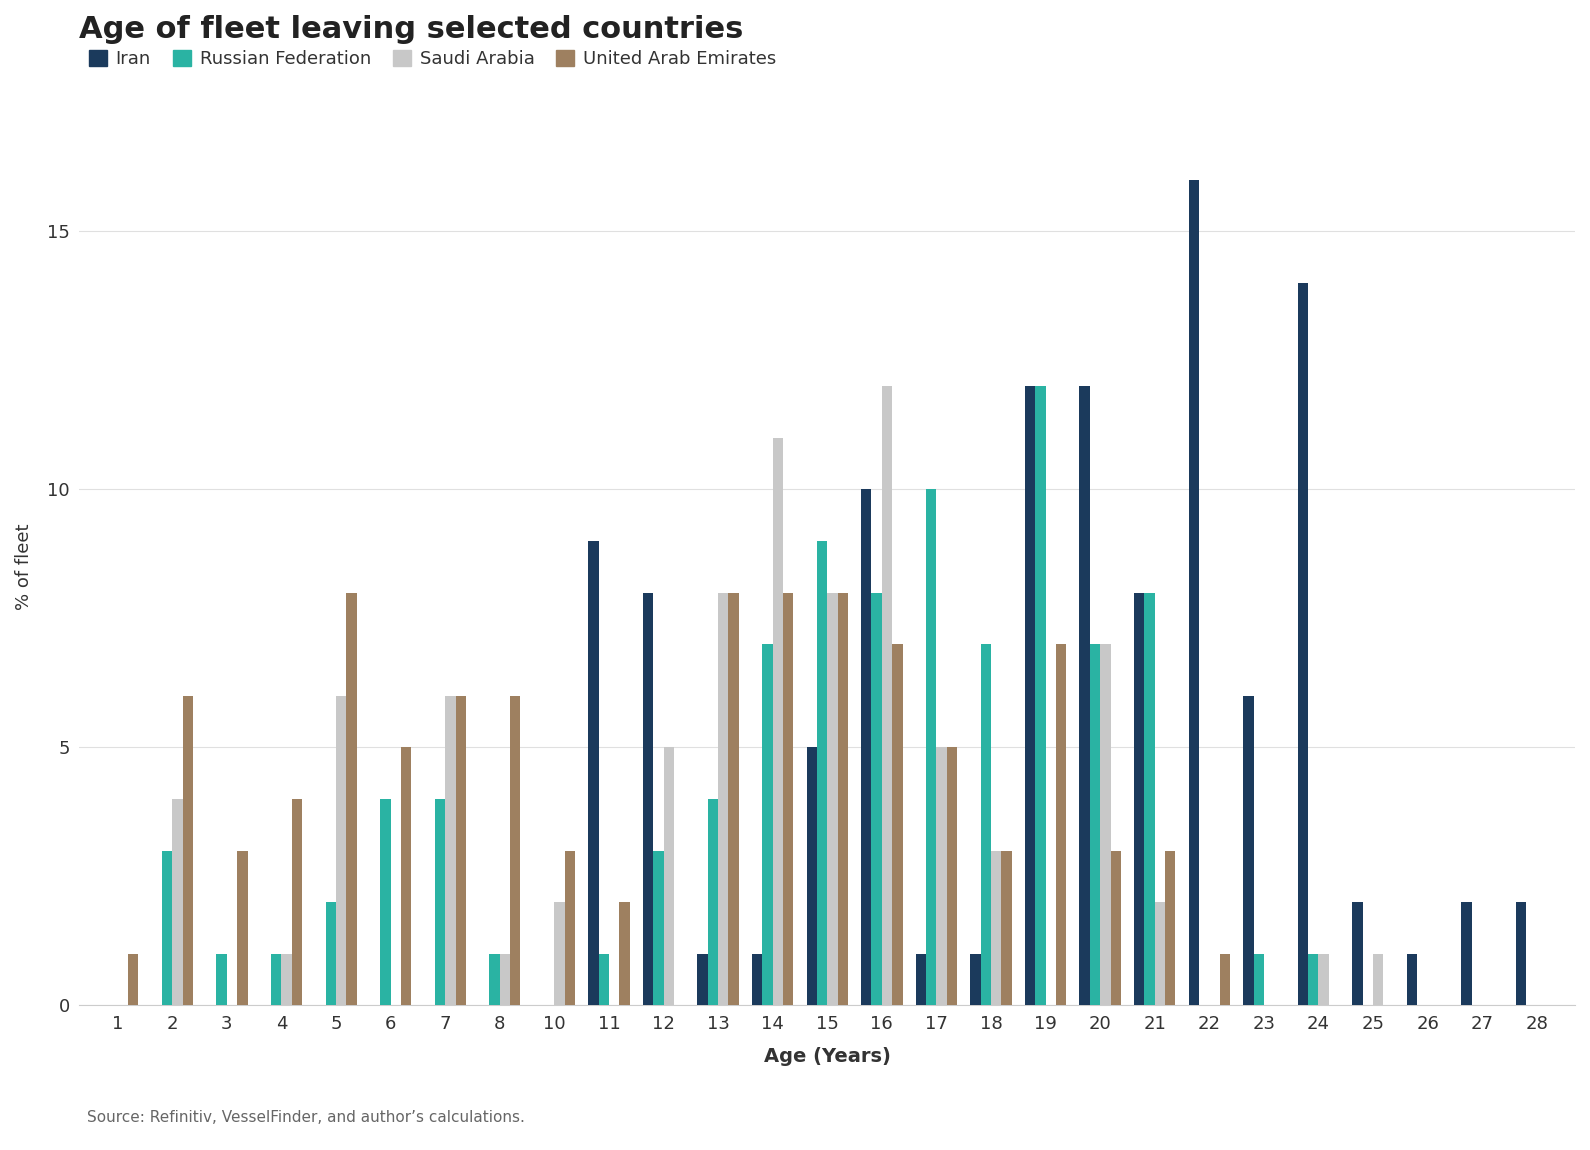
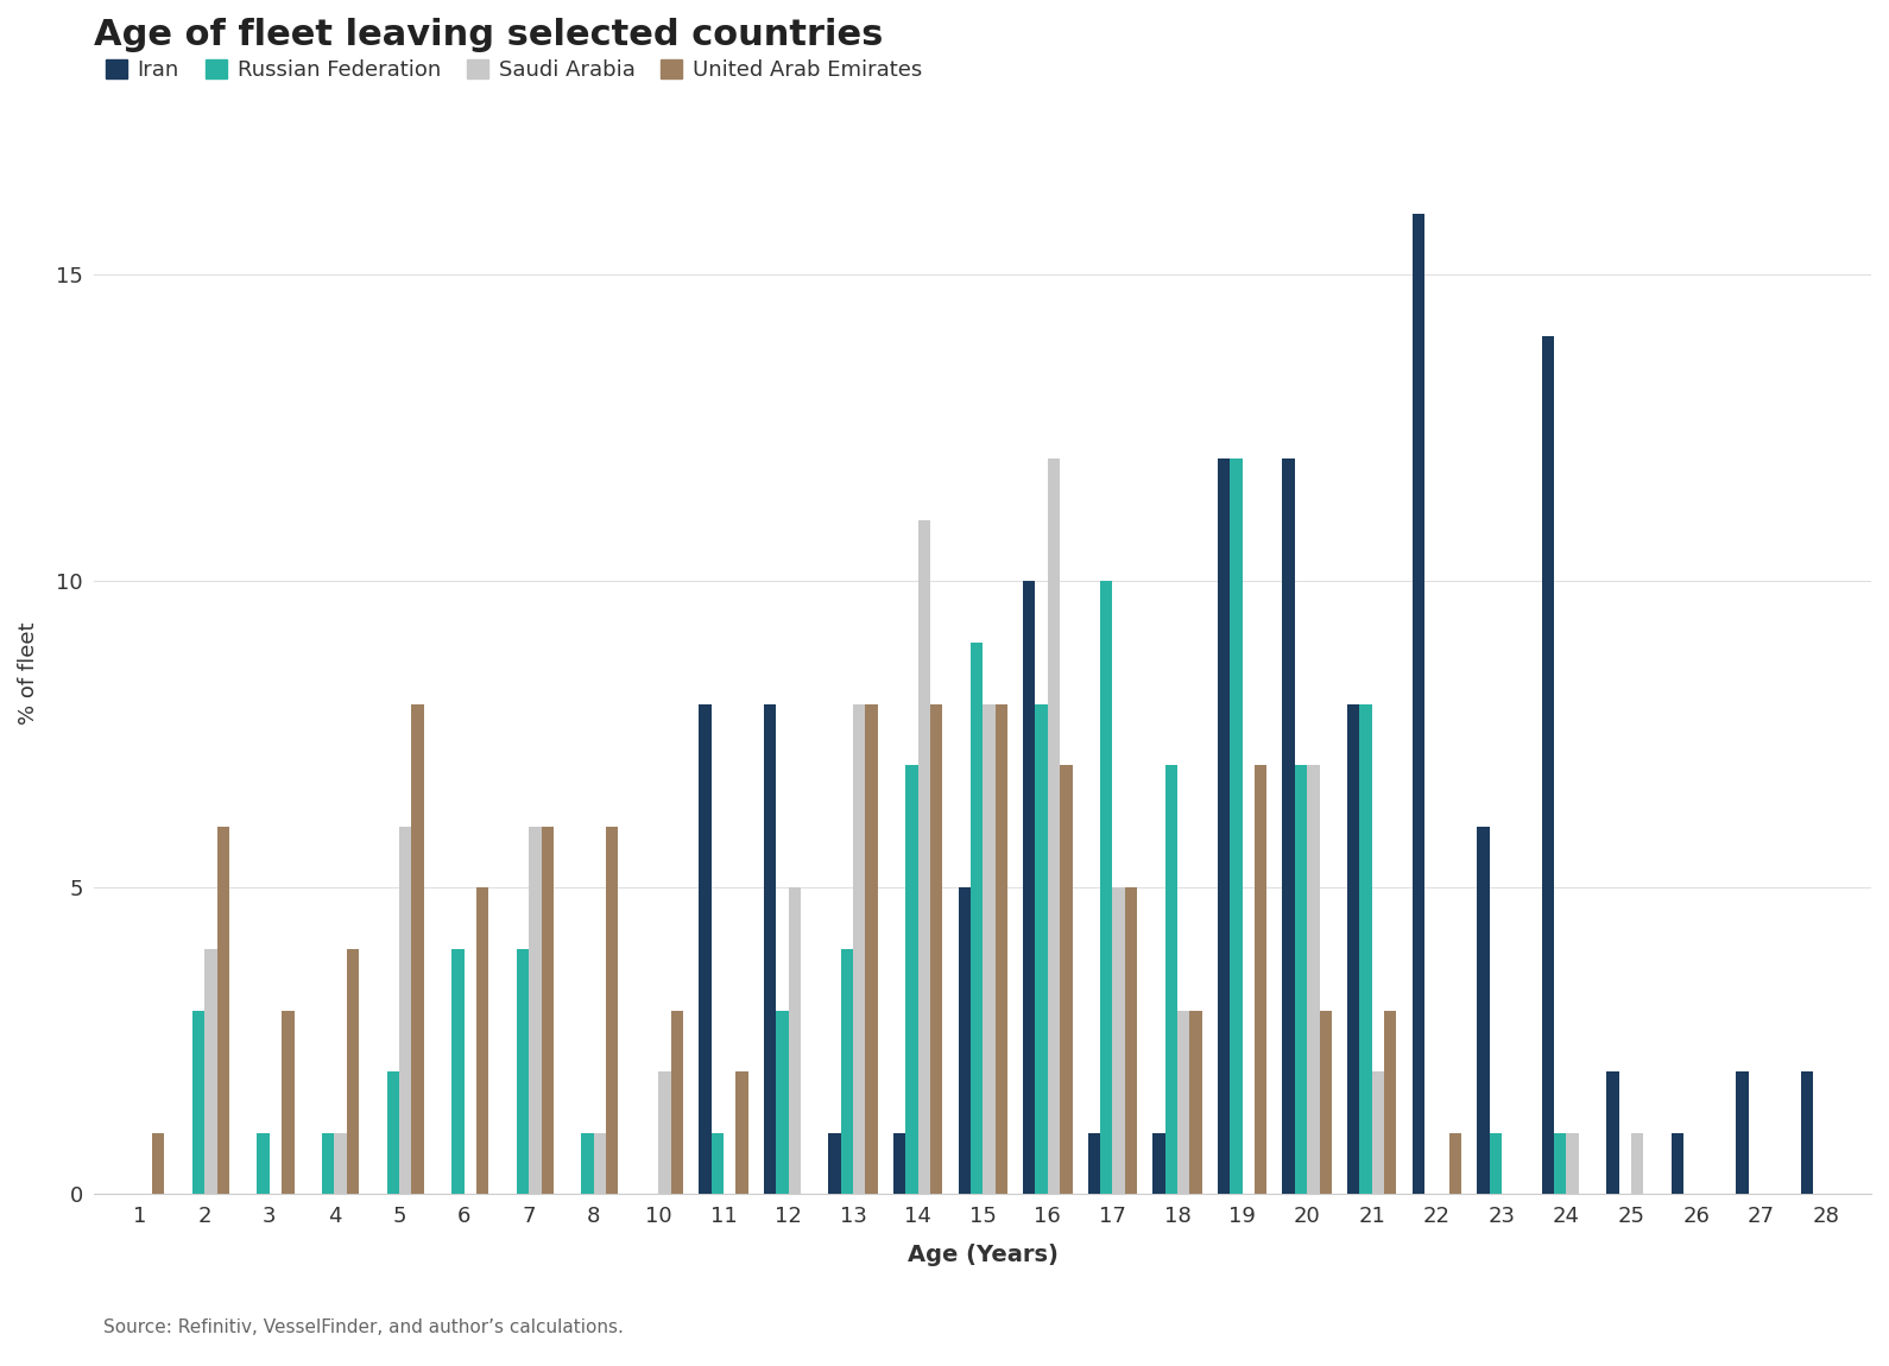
Iran/11: 9 -> 8
